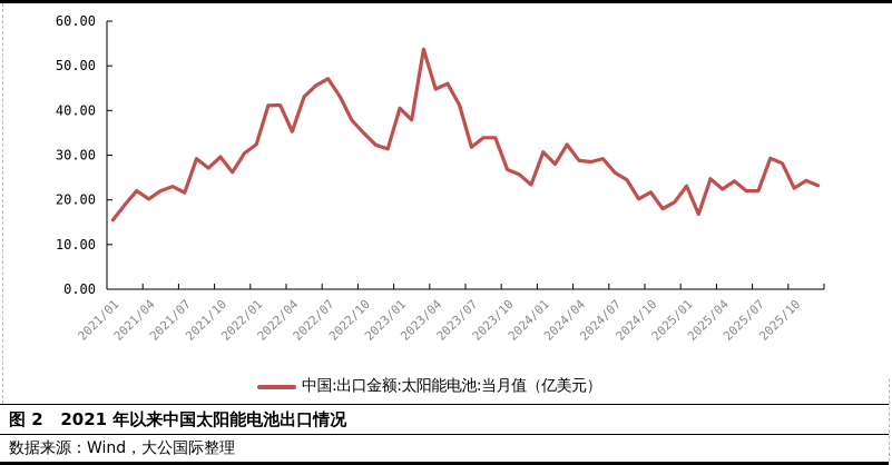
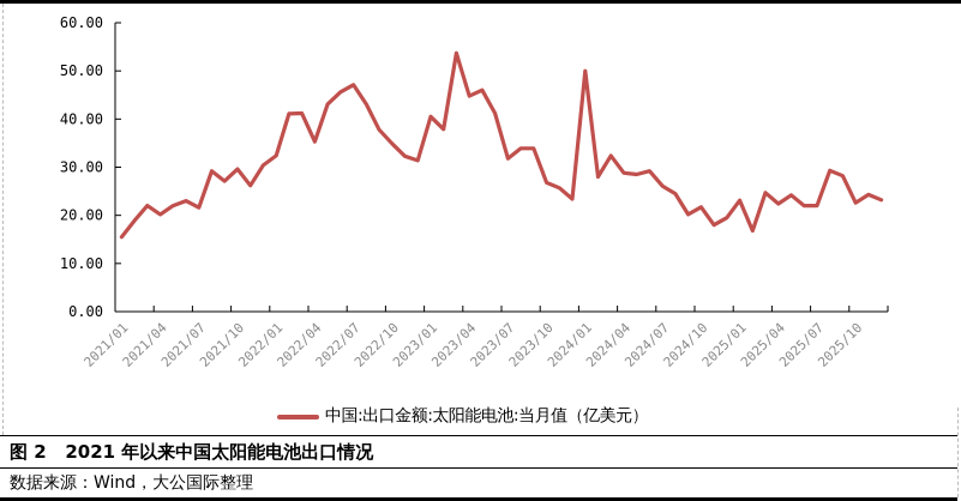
2024/01: 31 -> 50
